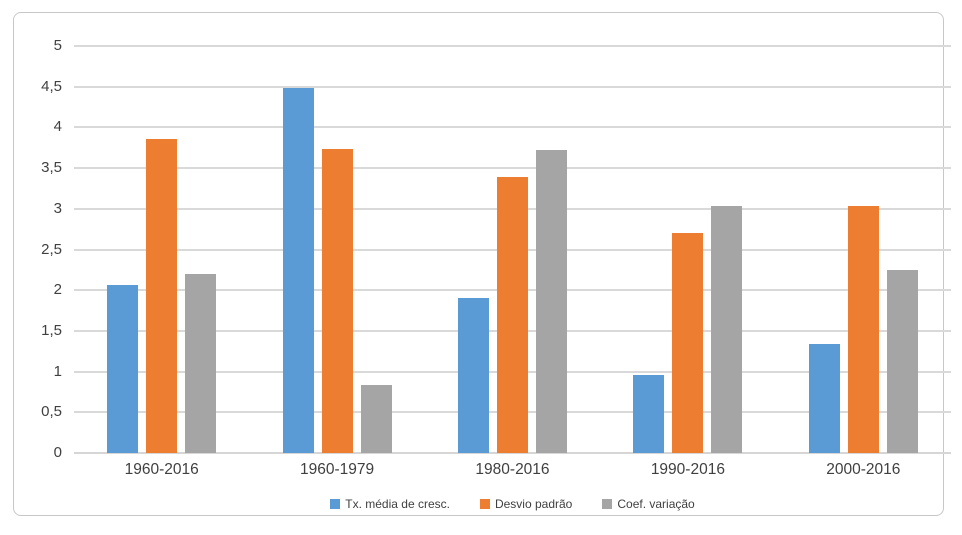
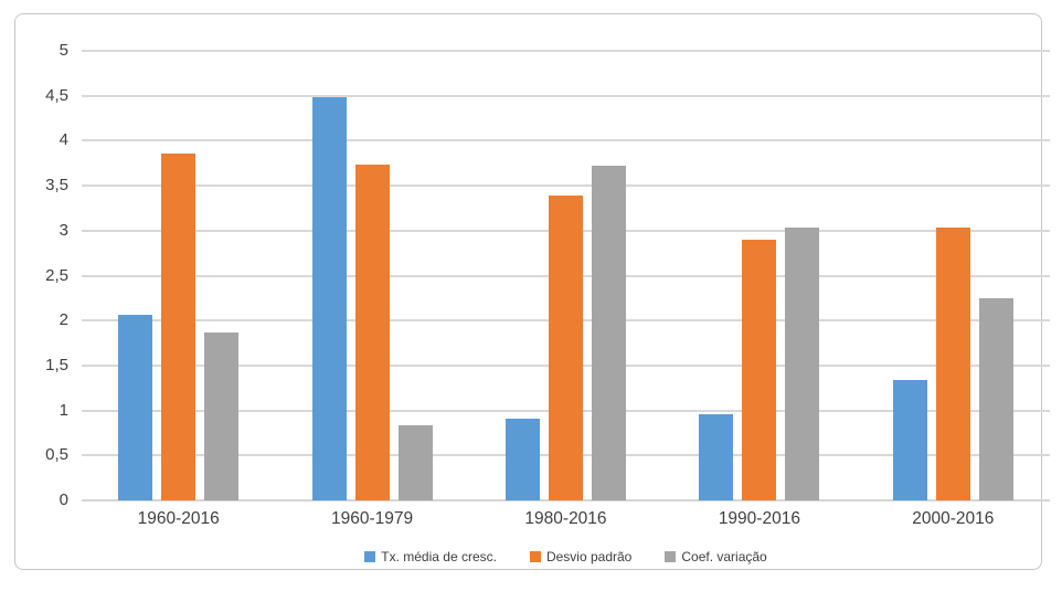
Coef. variação/1960-2016: 2.2 -> 1.9
Tx. média de cresc./1980-2016: 1.9 -> 0.9
Desvio padrão/1990-2016: 2.7 -> 2.9
